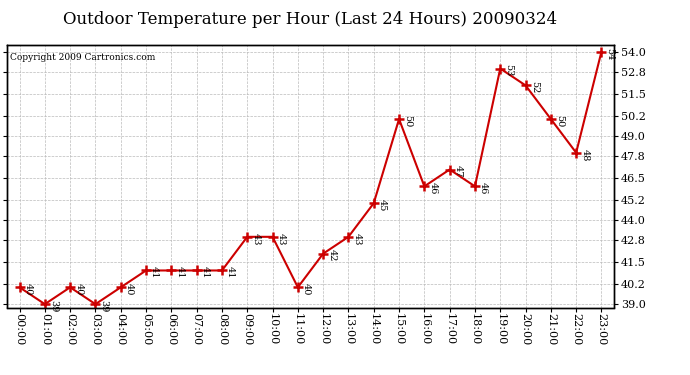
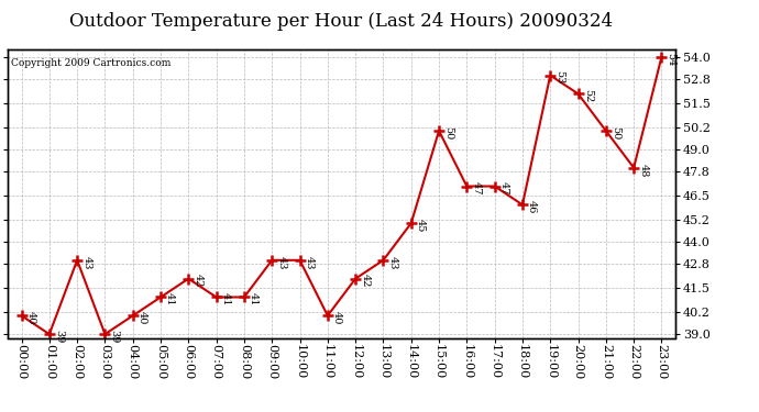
02:00: 40 -> 43
06:00: 41 -> 42
16:00: 46 -> 47
